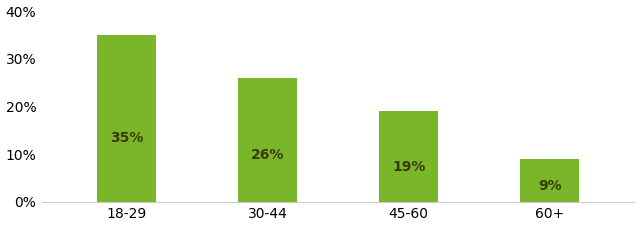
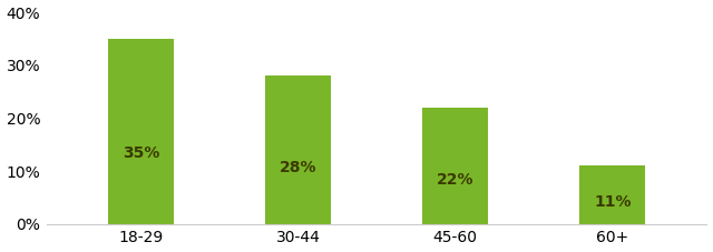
30-44: 26% -> 28%
45-60: 19% -> 22%
60+: 9% -> 11%
